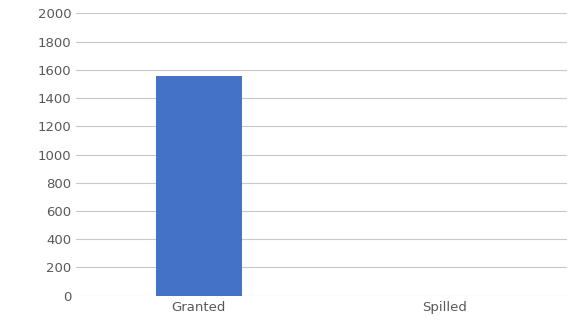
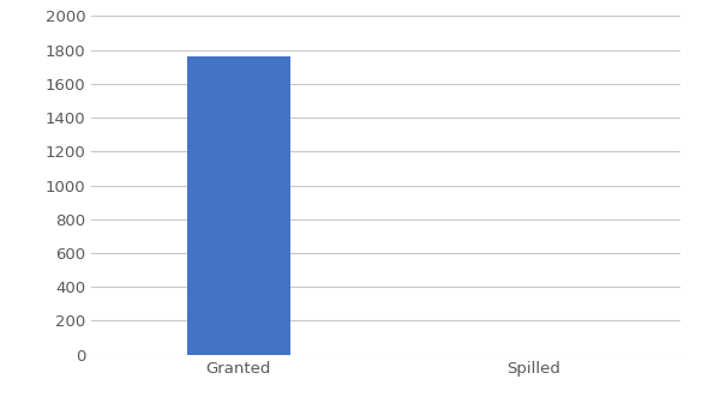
Granted: 1560 -> 1760
